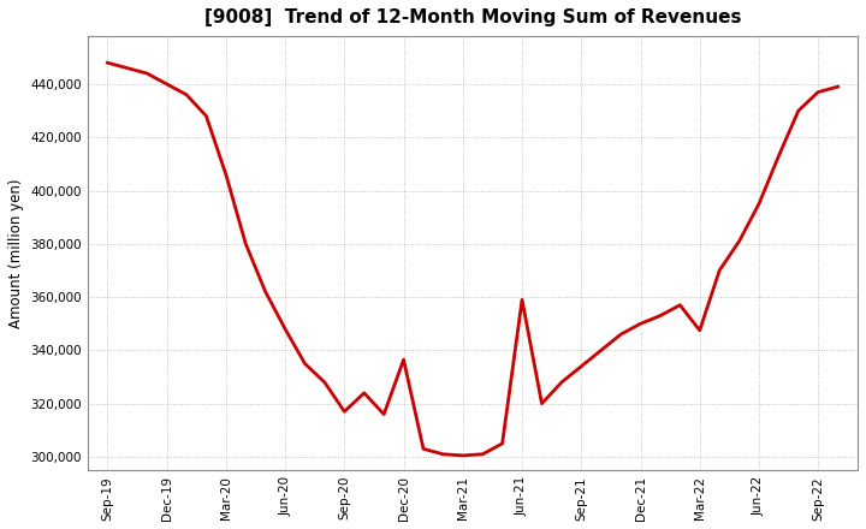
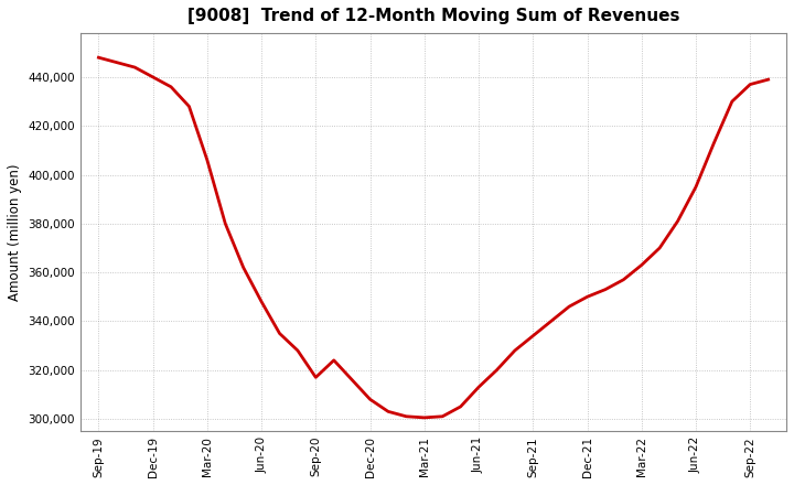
Dec-20: 336,500 -> 308,000
Jun-21: 359,000 -> 313,000
Mar-22: 347,500 -> 363,000
